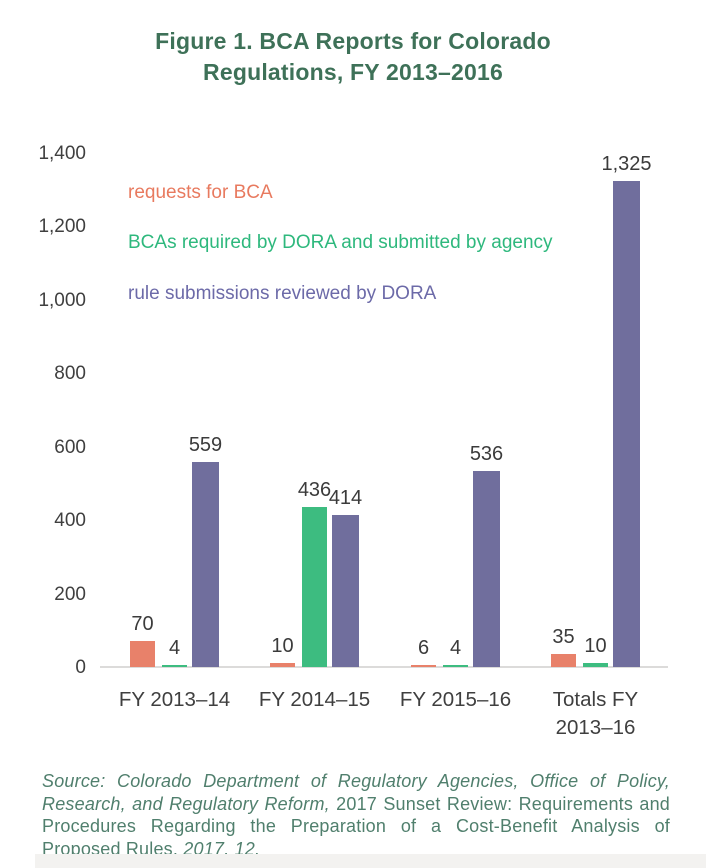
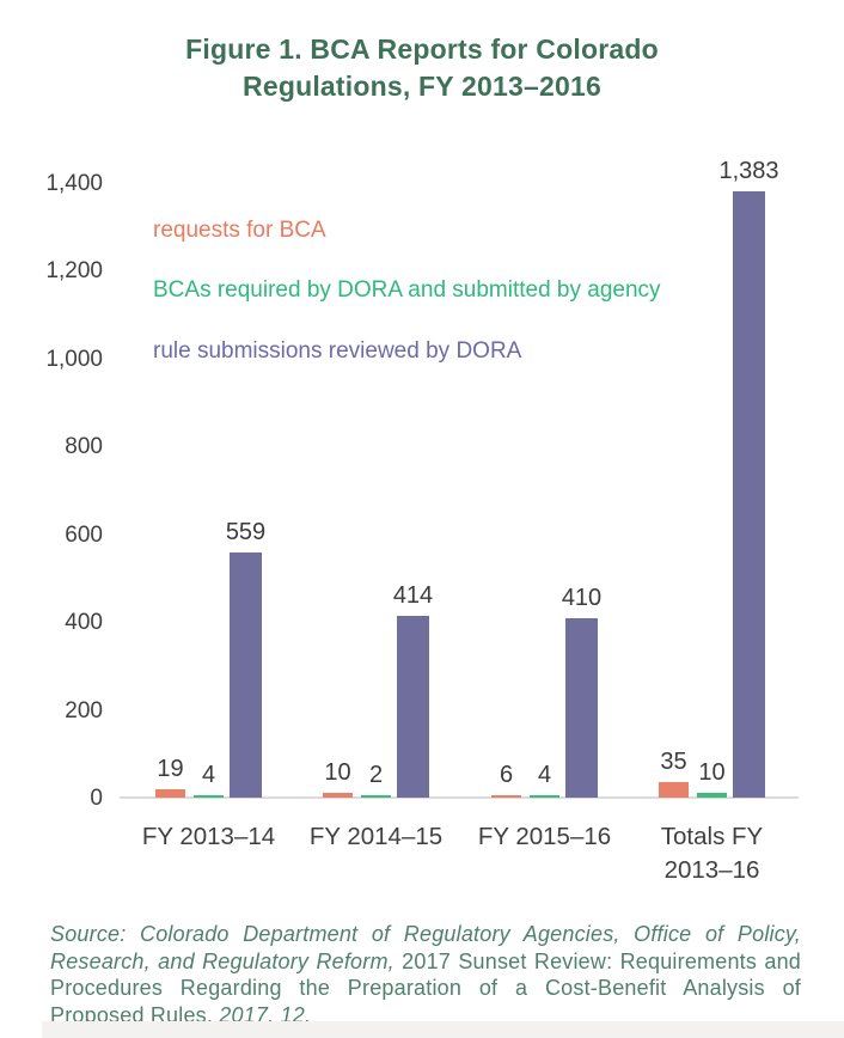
requests for BCA/FY 2013–14: 70 -> 19
BCAs required by DORA and submitted by agency/FY 2014–15: 436 -> 2
rule submissions reviewed by DORA/FY 2015–16: 536 -> 410
rule submissions reviewed by DORA/Totals FY 2013–16: 1,325 -> 1,383
